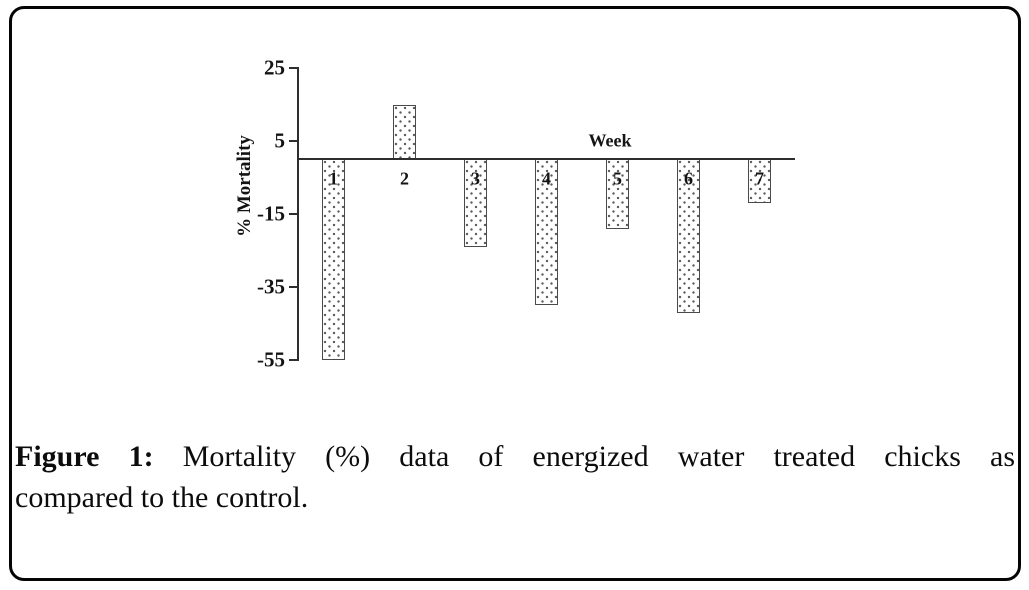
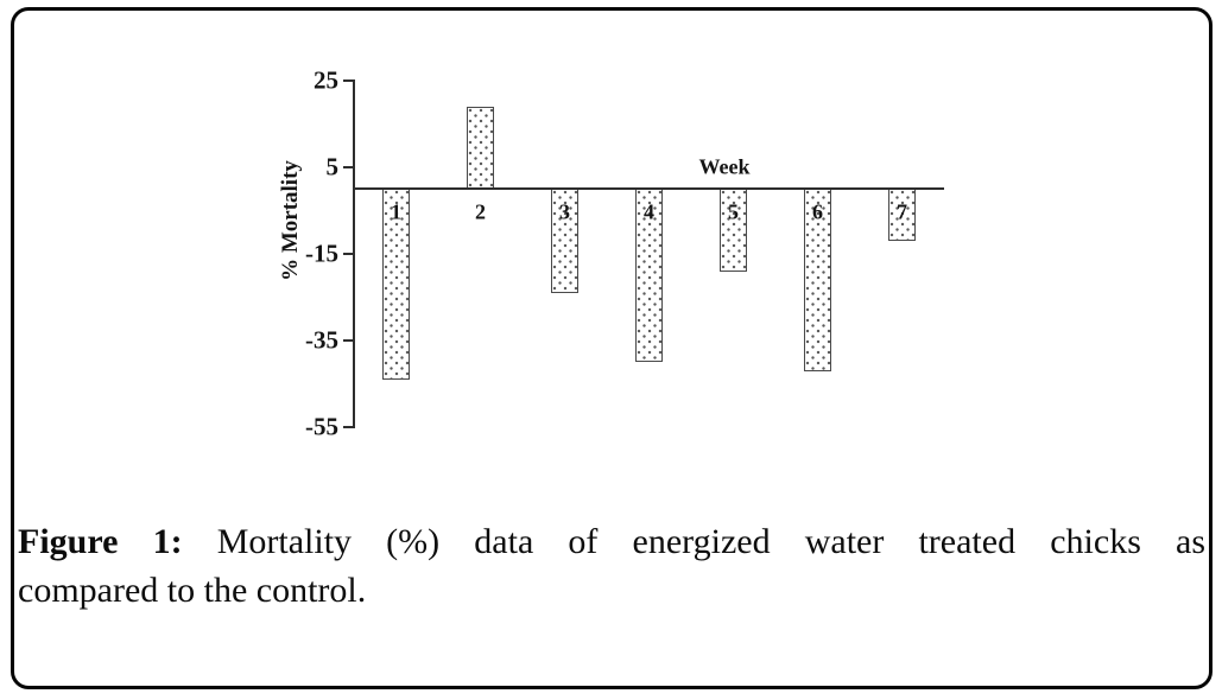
1: -55 -> -44
2: 15 -> 19
